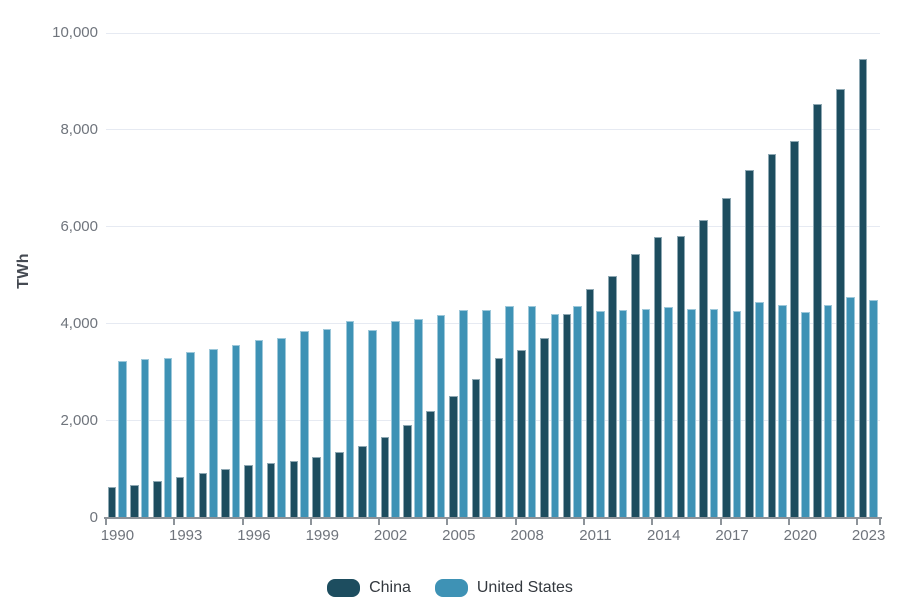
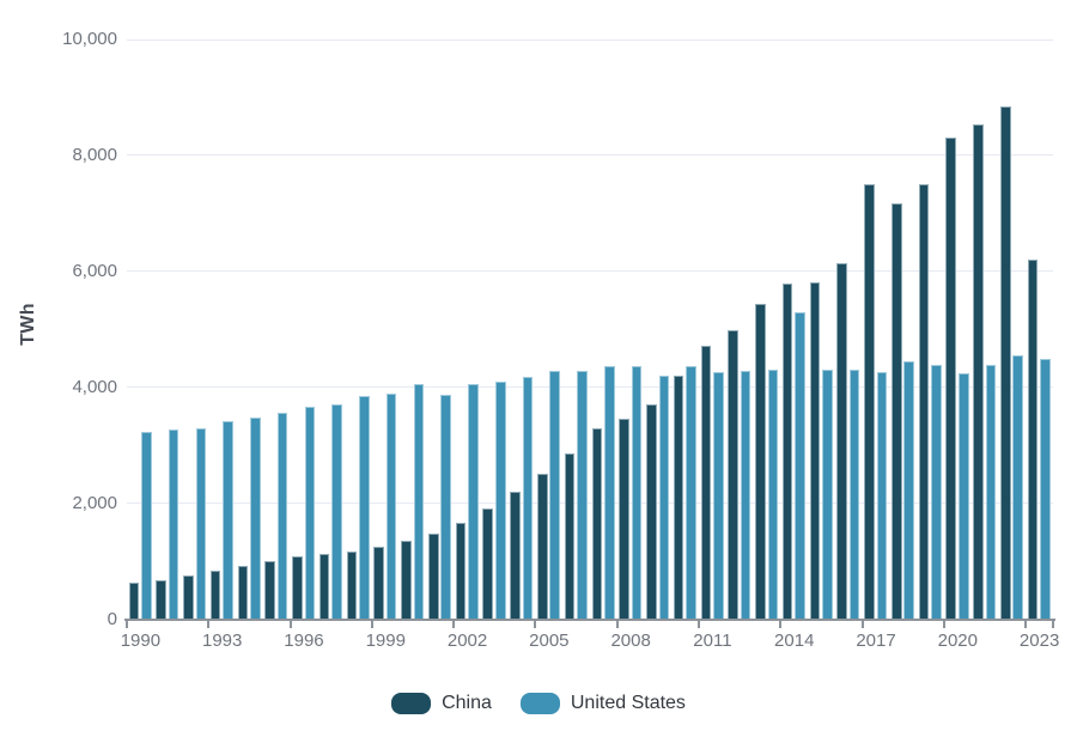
United States/2014: 4300 -> 5300
China/2017: 6600 -> 7500
China/2020: 7800 -> 8300
China/2023: 9500 -> 6200
